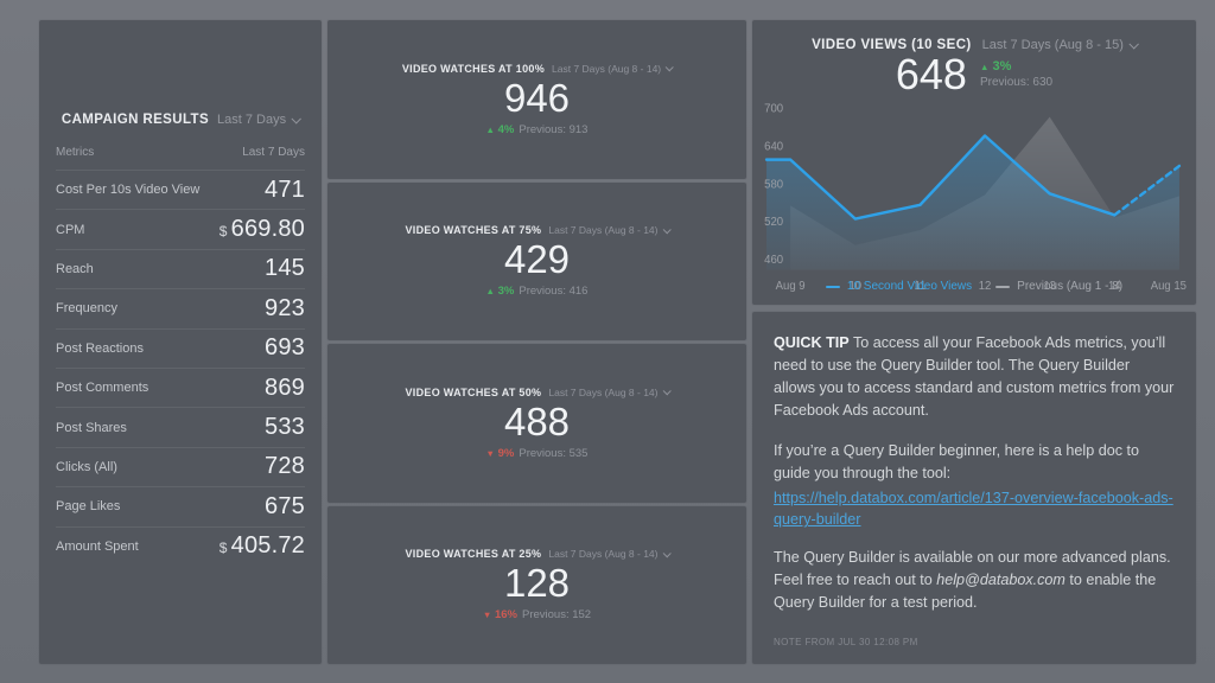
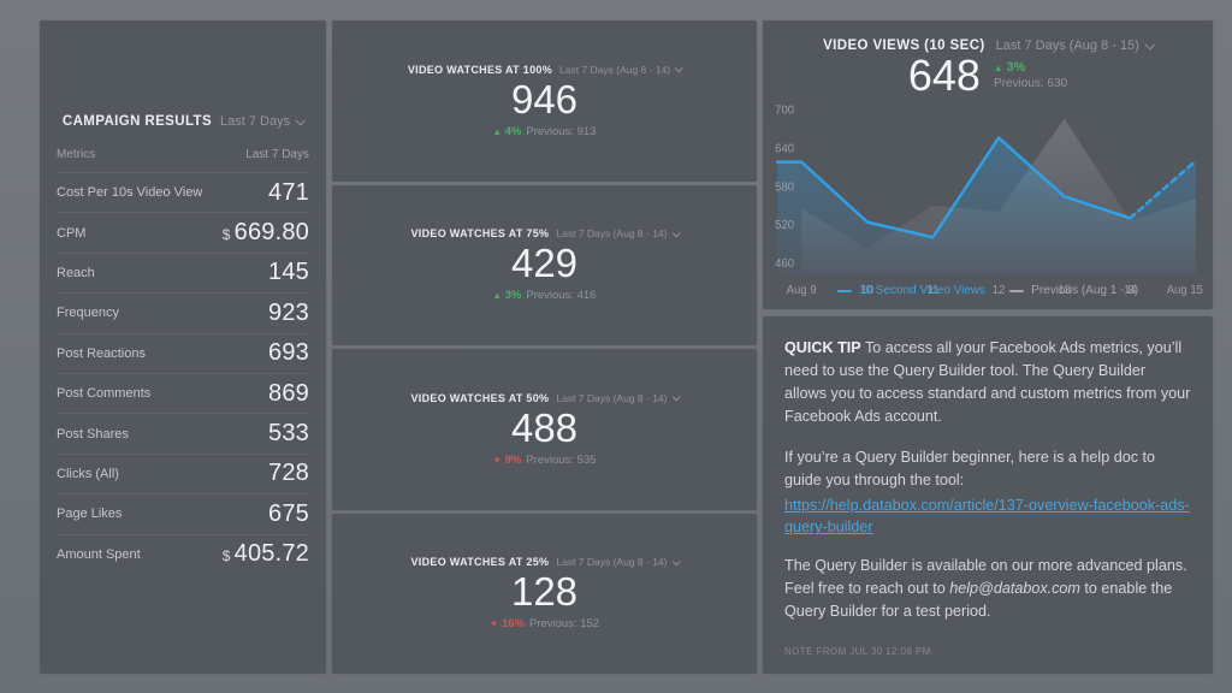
10 Second Video Views/11: 550 -> 500
Previous (Aug 1 - 8)/11: 510 -> 550
Previous (Aug 1 - 8)/12: 560 -> 540
10 Second Video Views/Aug 15: 610 -> 620
